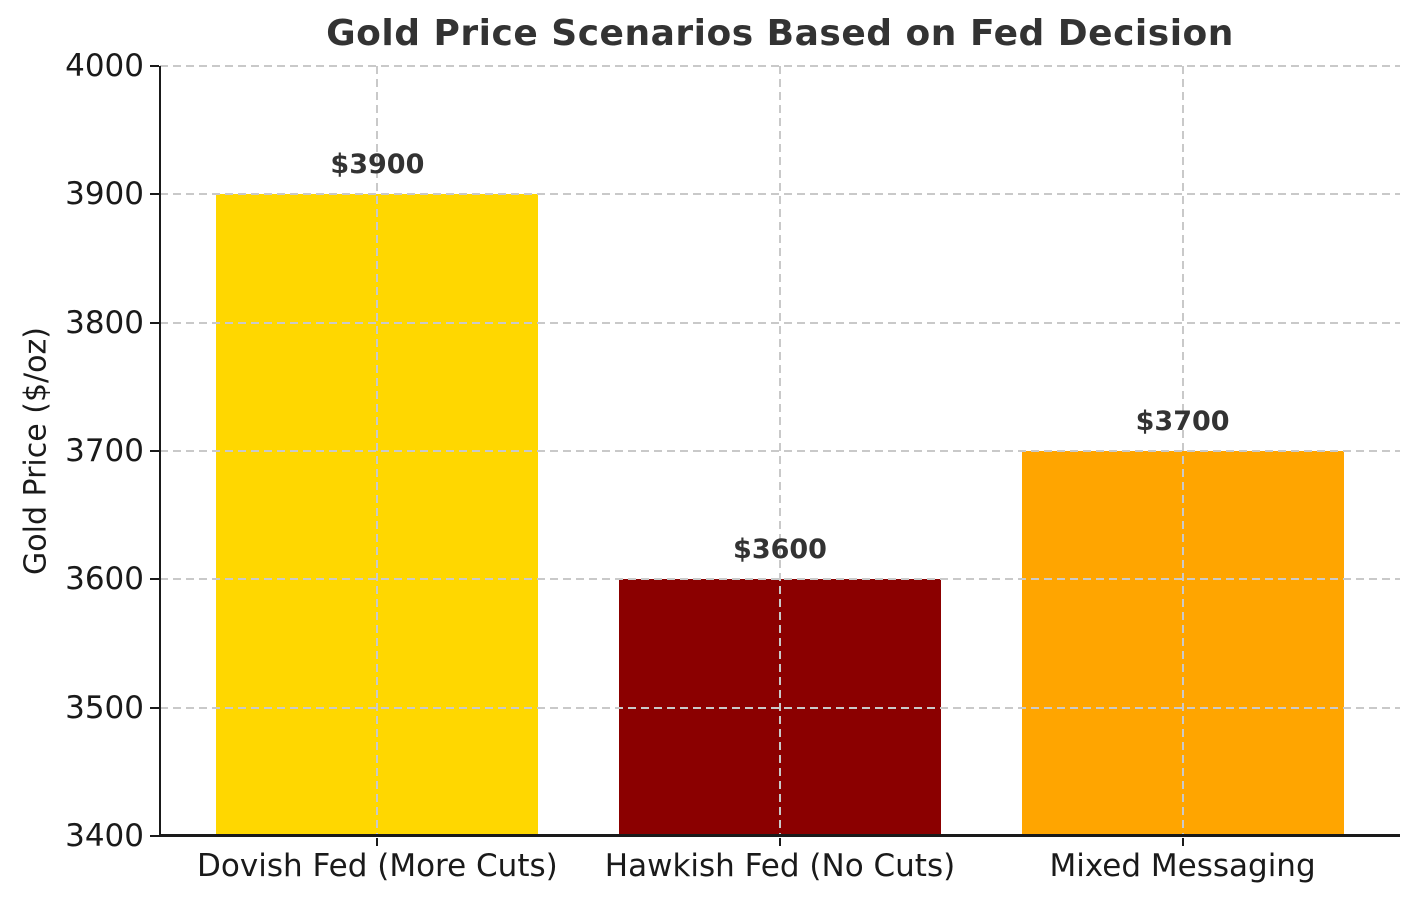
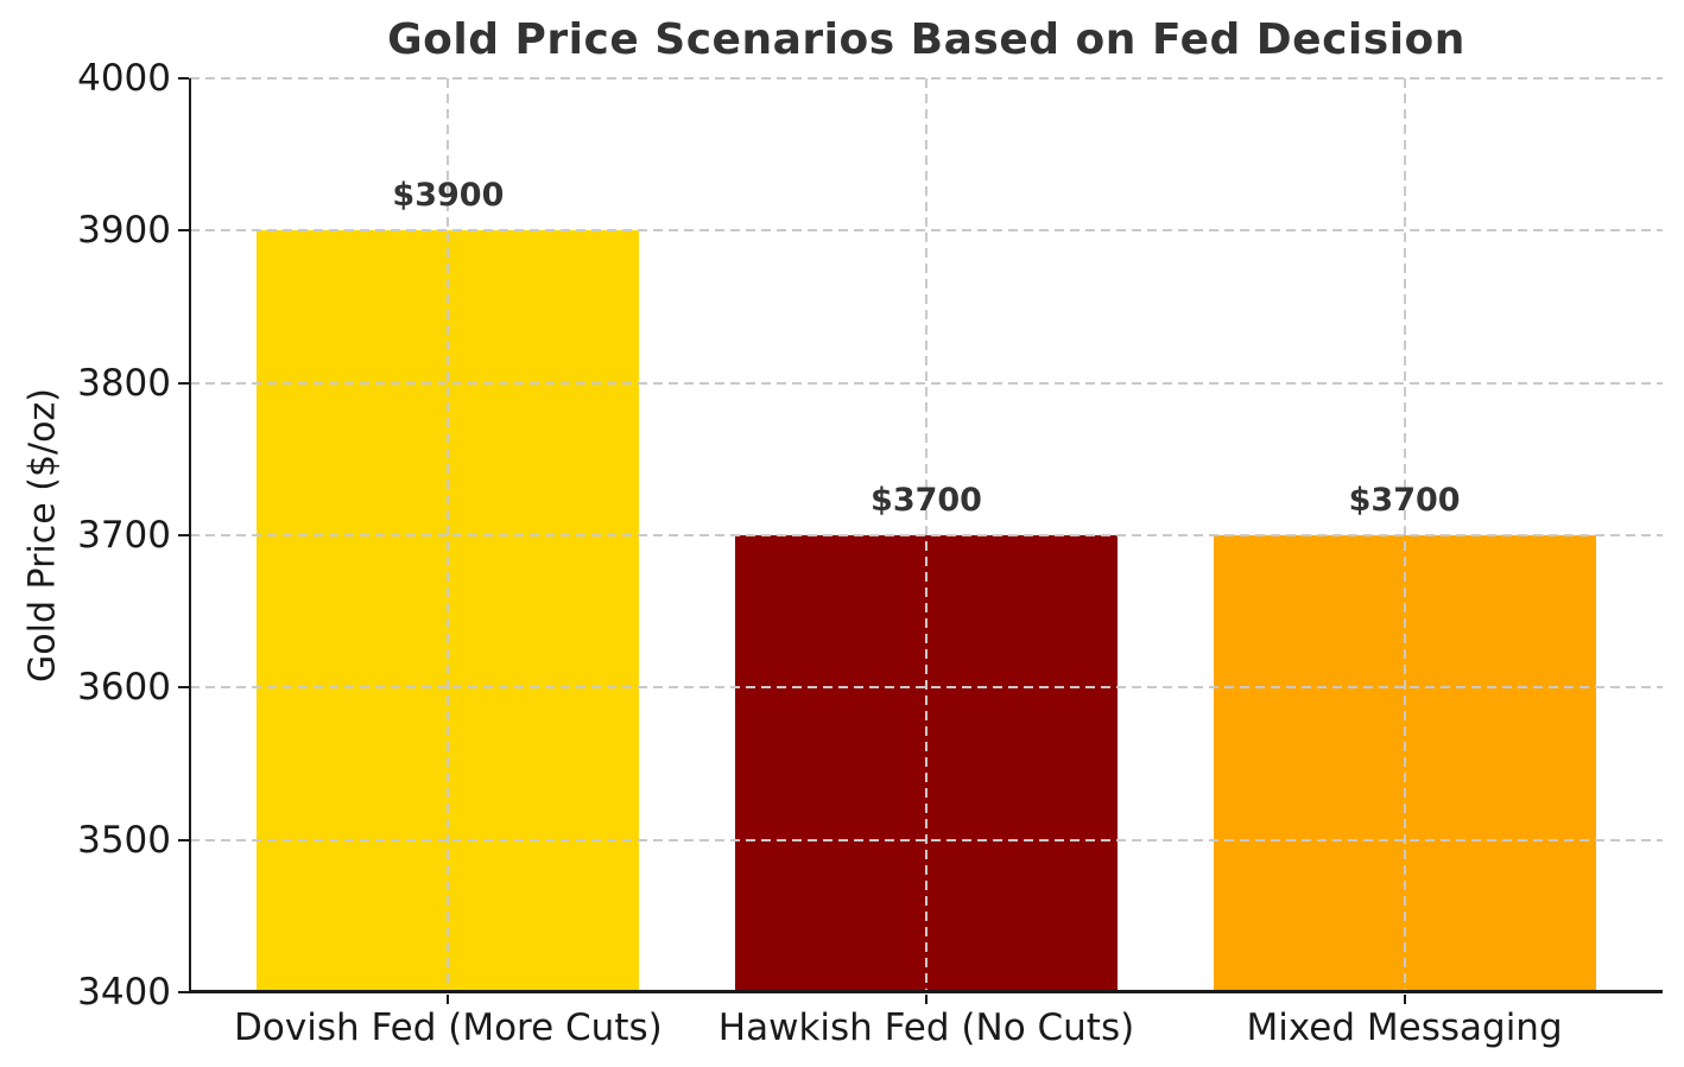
Hawkish Fed (No Cuts): $3600 -> $3700
